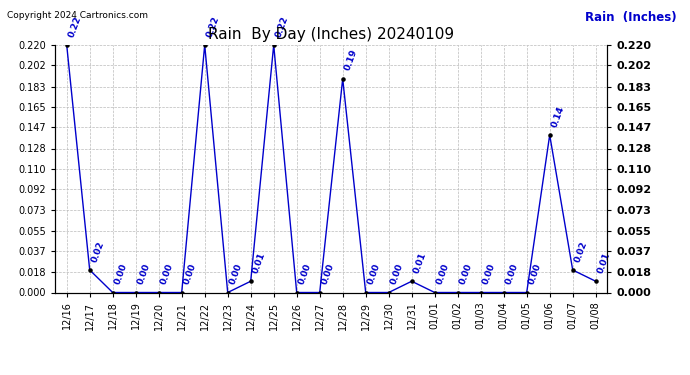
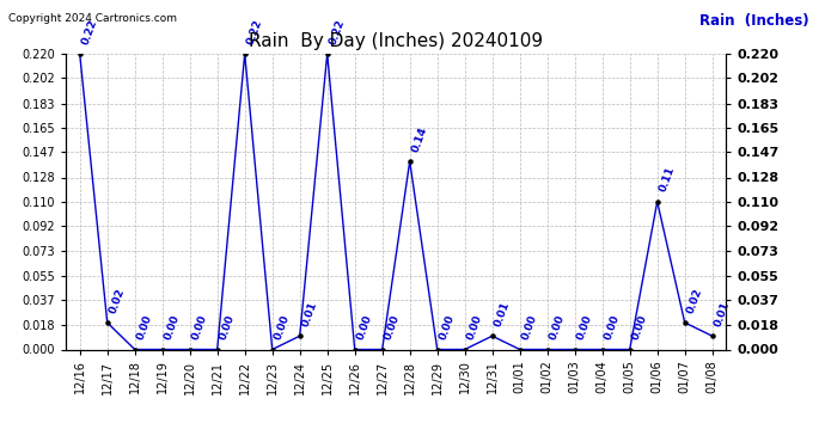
12/28: 0.19 -> 0.14
01/06: 0.14 -> 0.11
